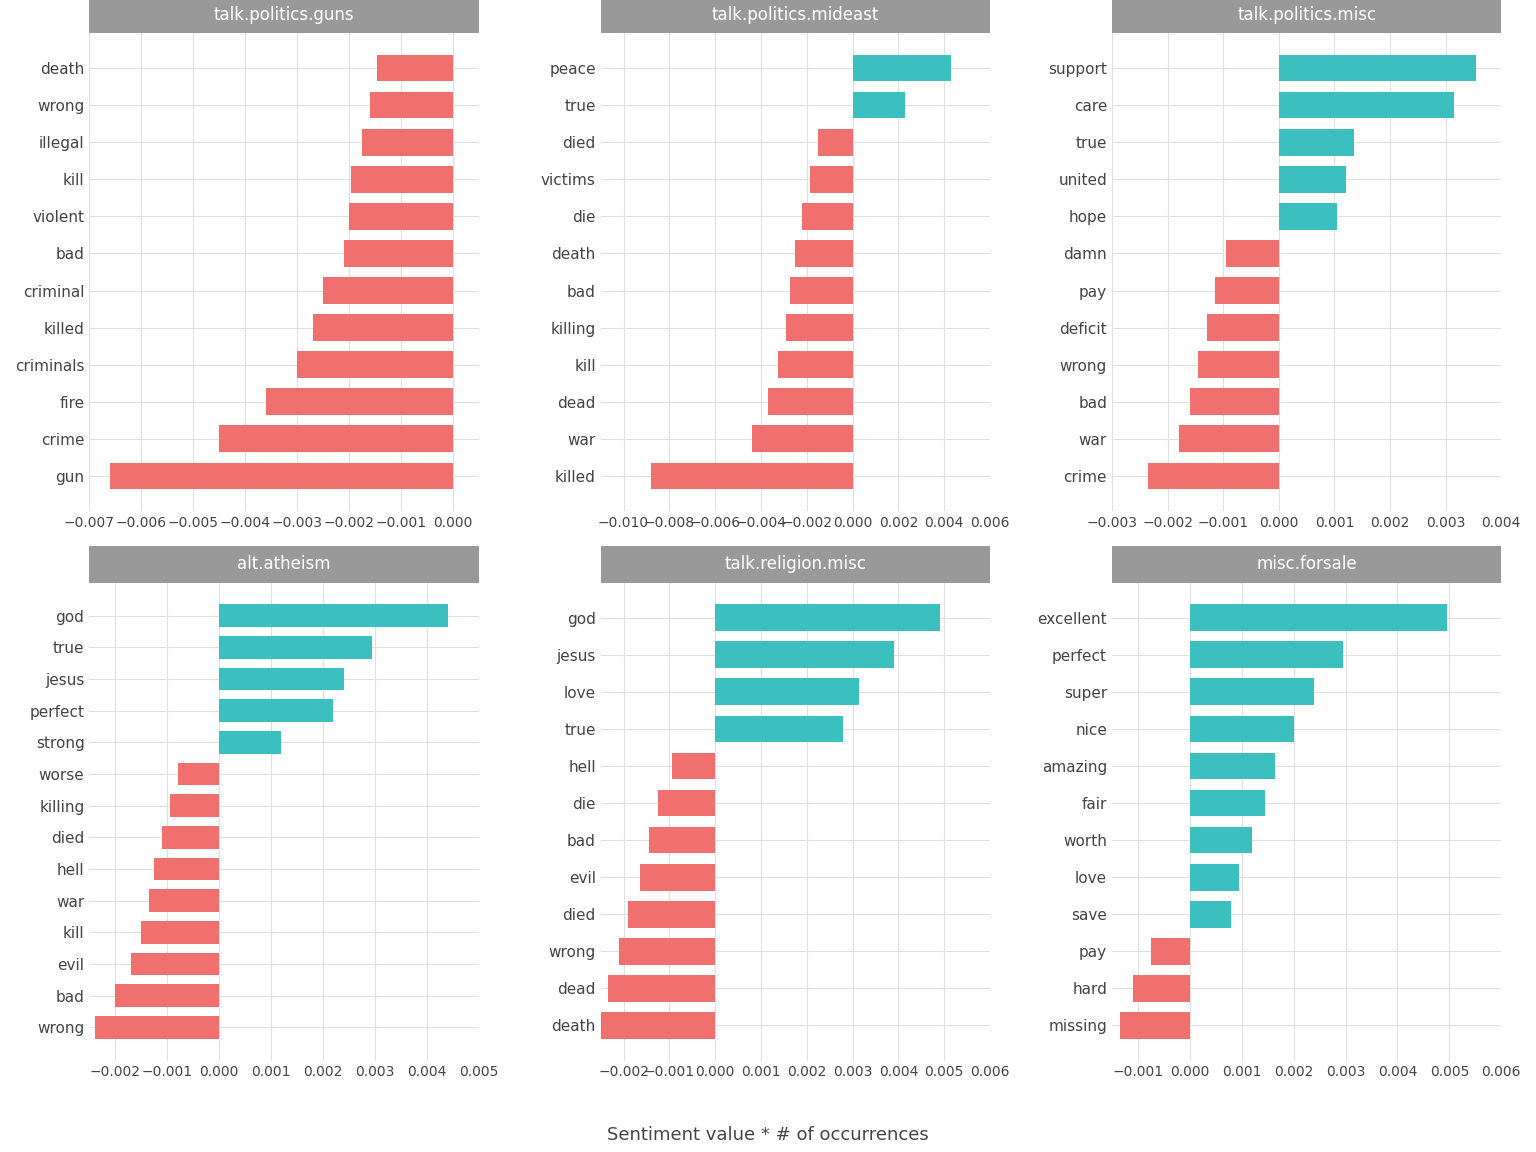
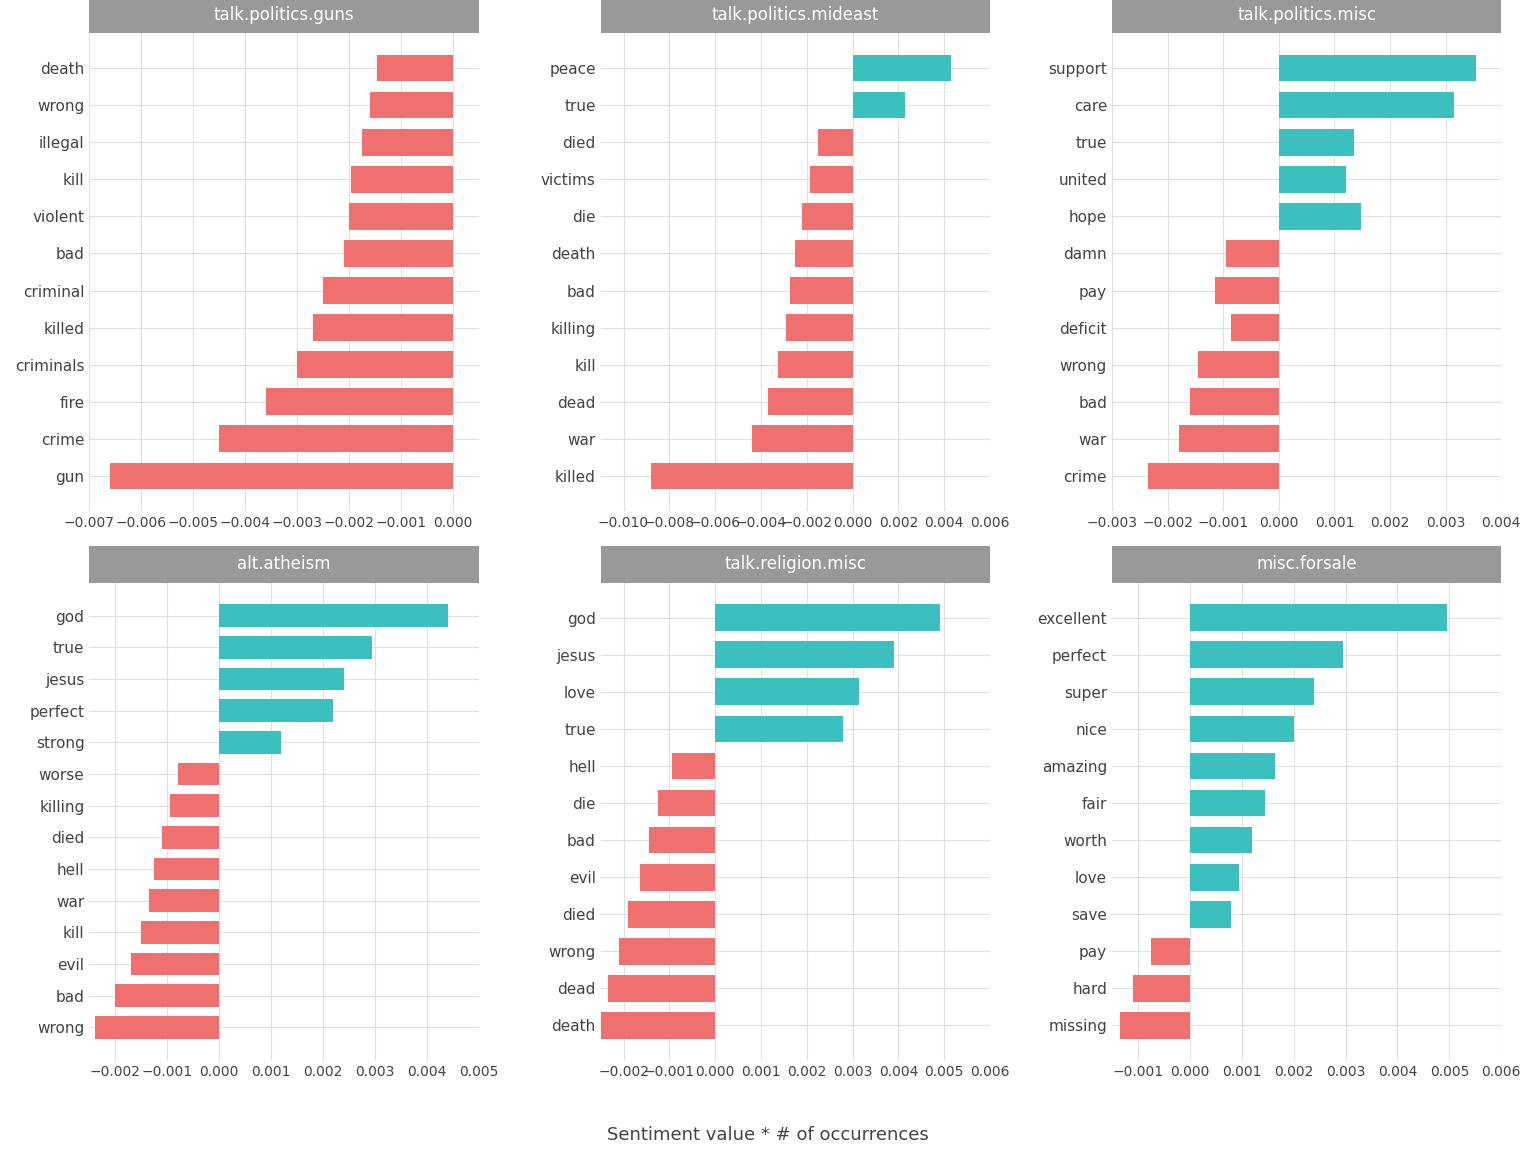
hope: 0.00105 -> 0.00148
deficit: -0.00130 -> -0.00086
